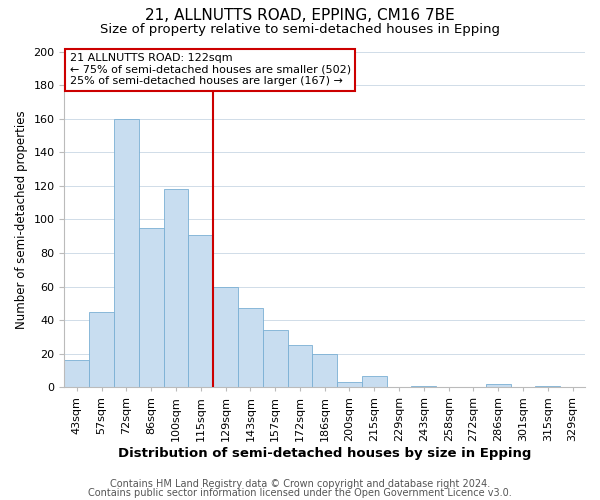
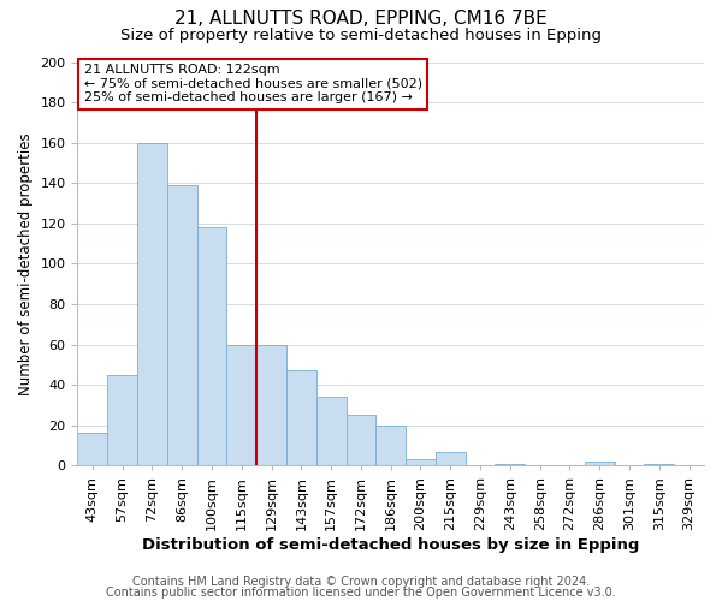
86sqm: 95 -> 139
115sqm: 91 -> 60
